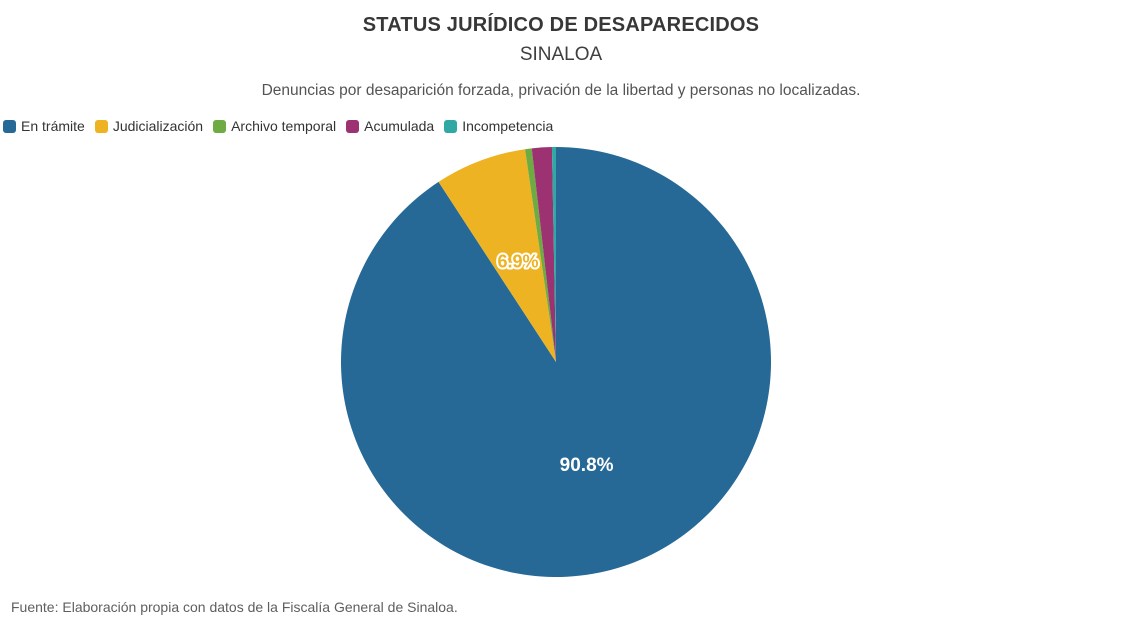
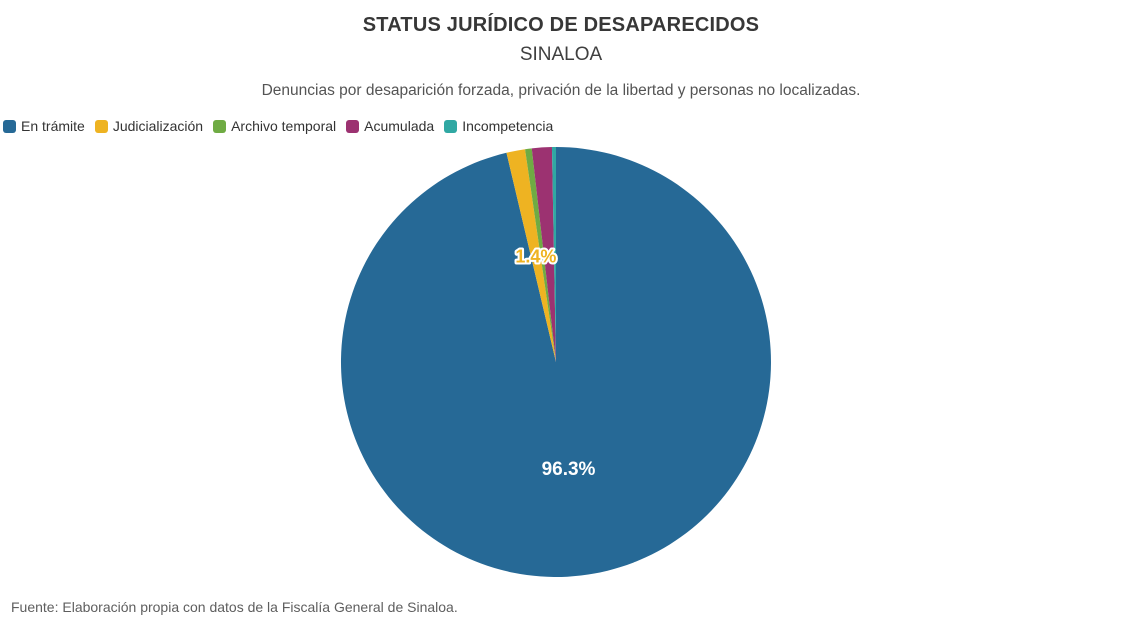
En trámite: 90.8% -> 96.3%
Judicialización: 6.9% -> 1.4%
